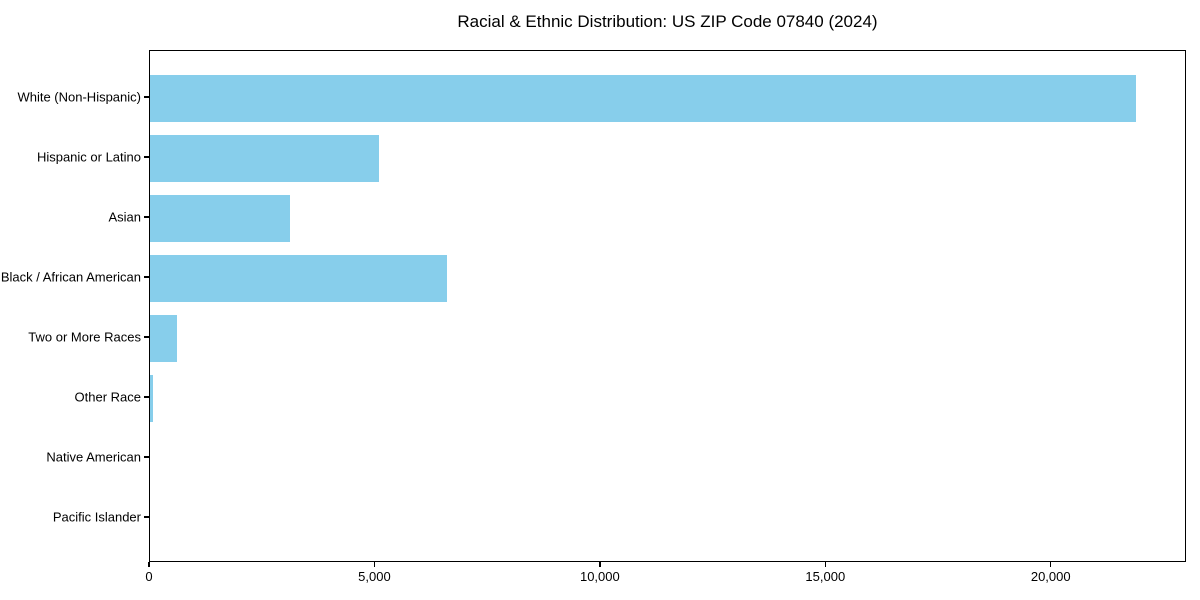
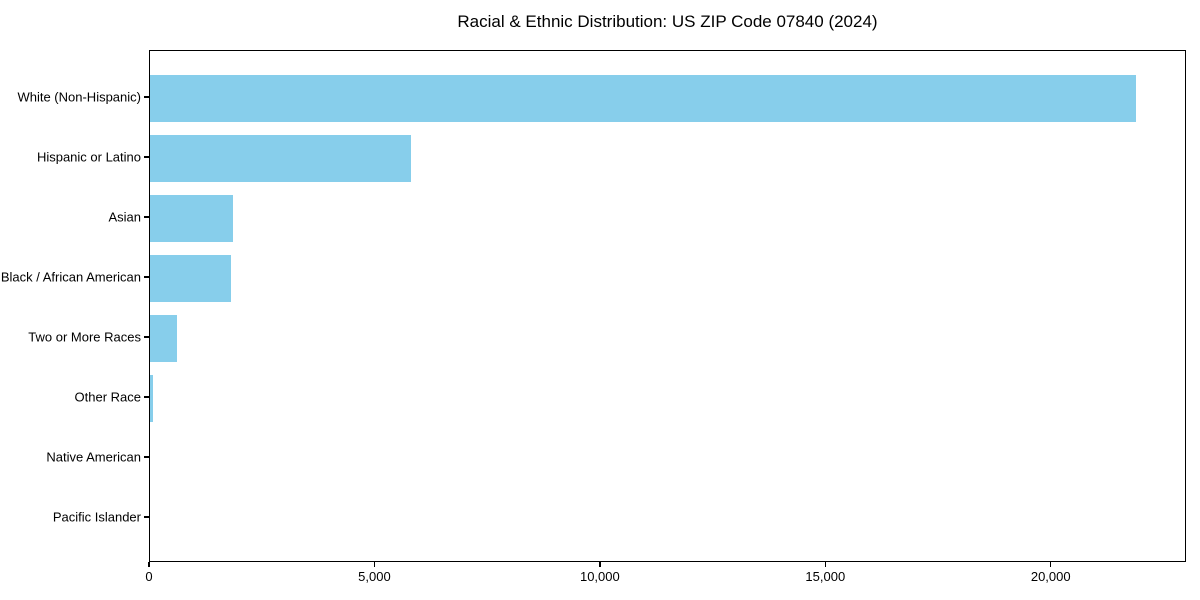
Hispanic or Latino: 5100 -> 5800
Asian: 3100 -> 1800
Black / African American: 6600 -> 1800
